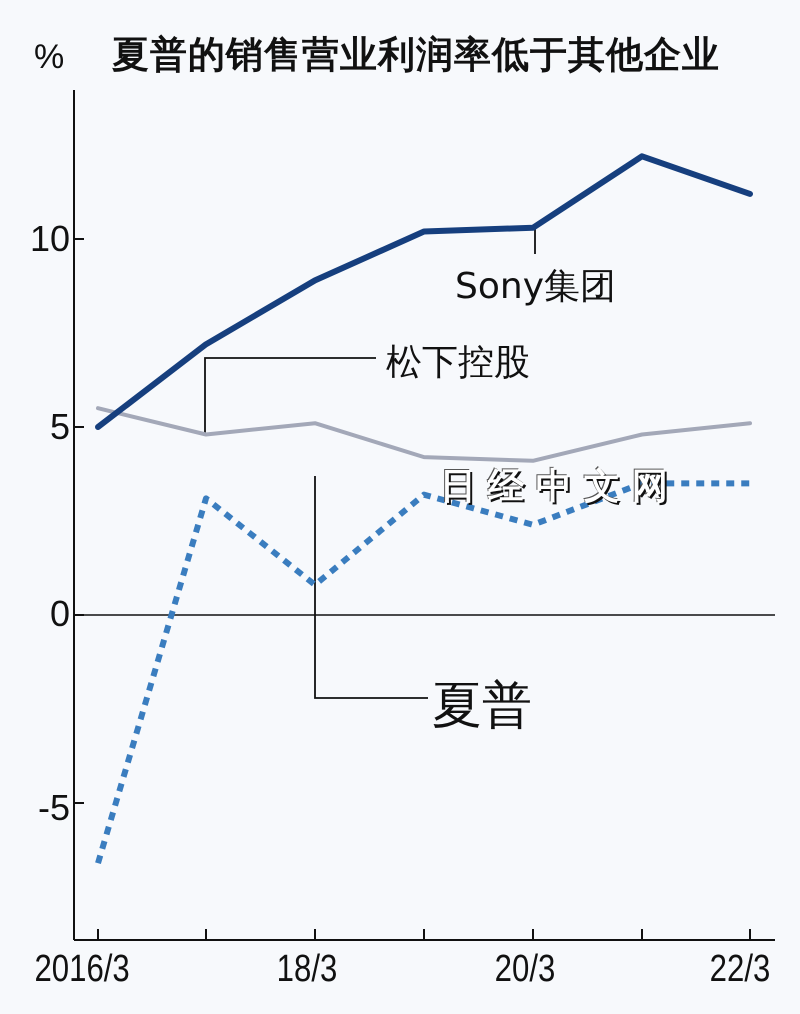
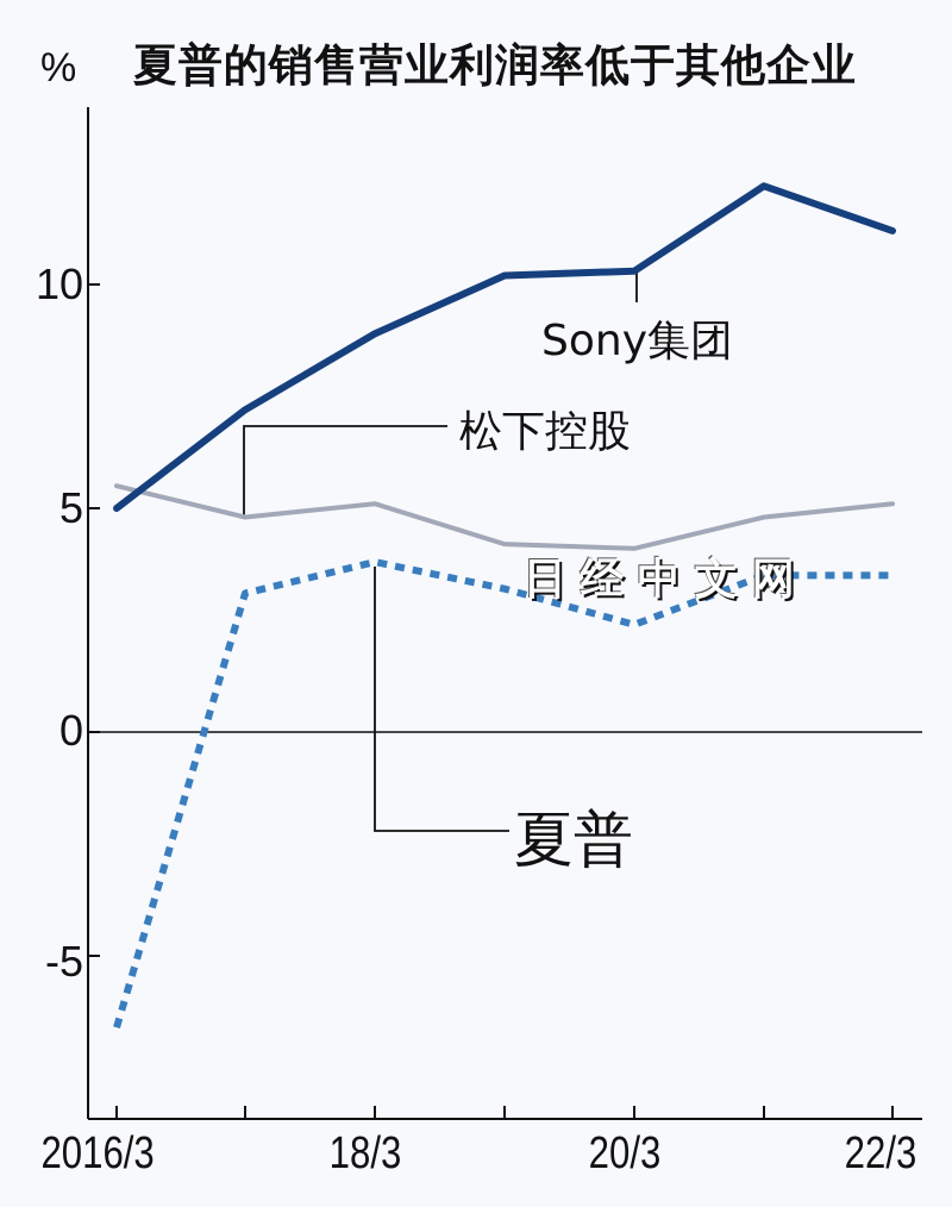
夏普/18/3: 0.8 -> 3.8
